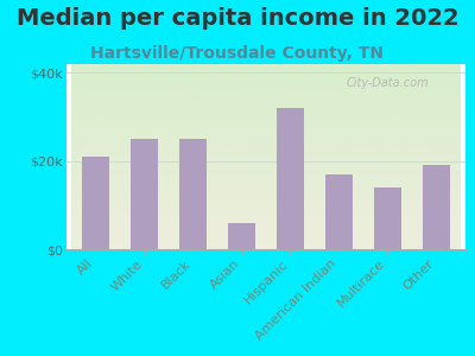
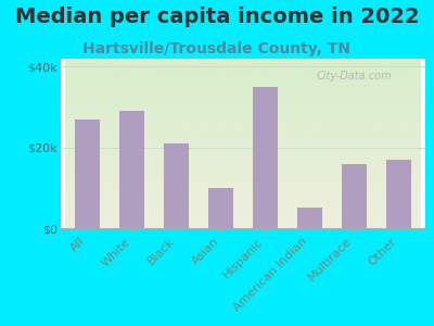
All: $21k -> $27k
White: $25k -> $29k
Black: $25k -> $21k
Asian: $6k -> $10k
Hispanic: $32k -> $35k
American Indian: $17k -> $5k
Multirace: $14k -> $16k
Other: $19k -> $17k
